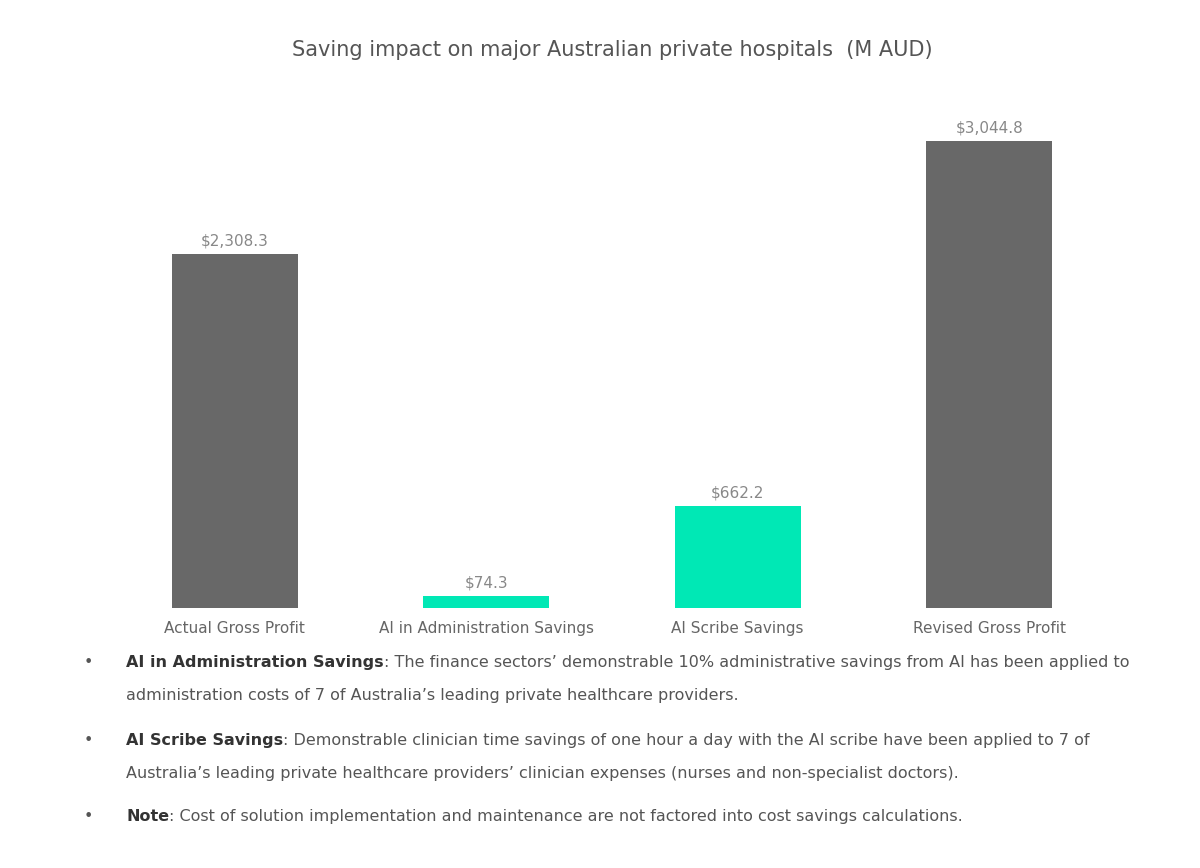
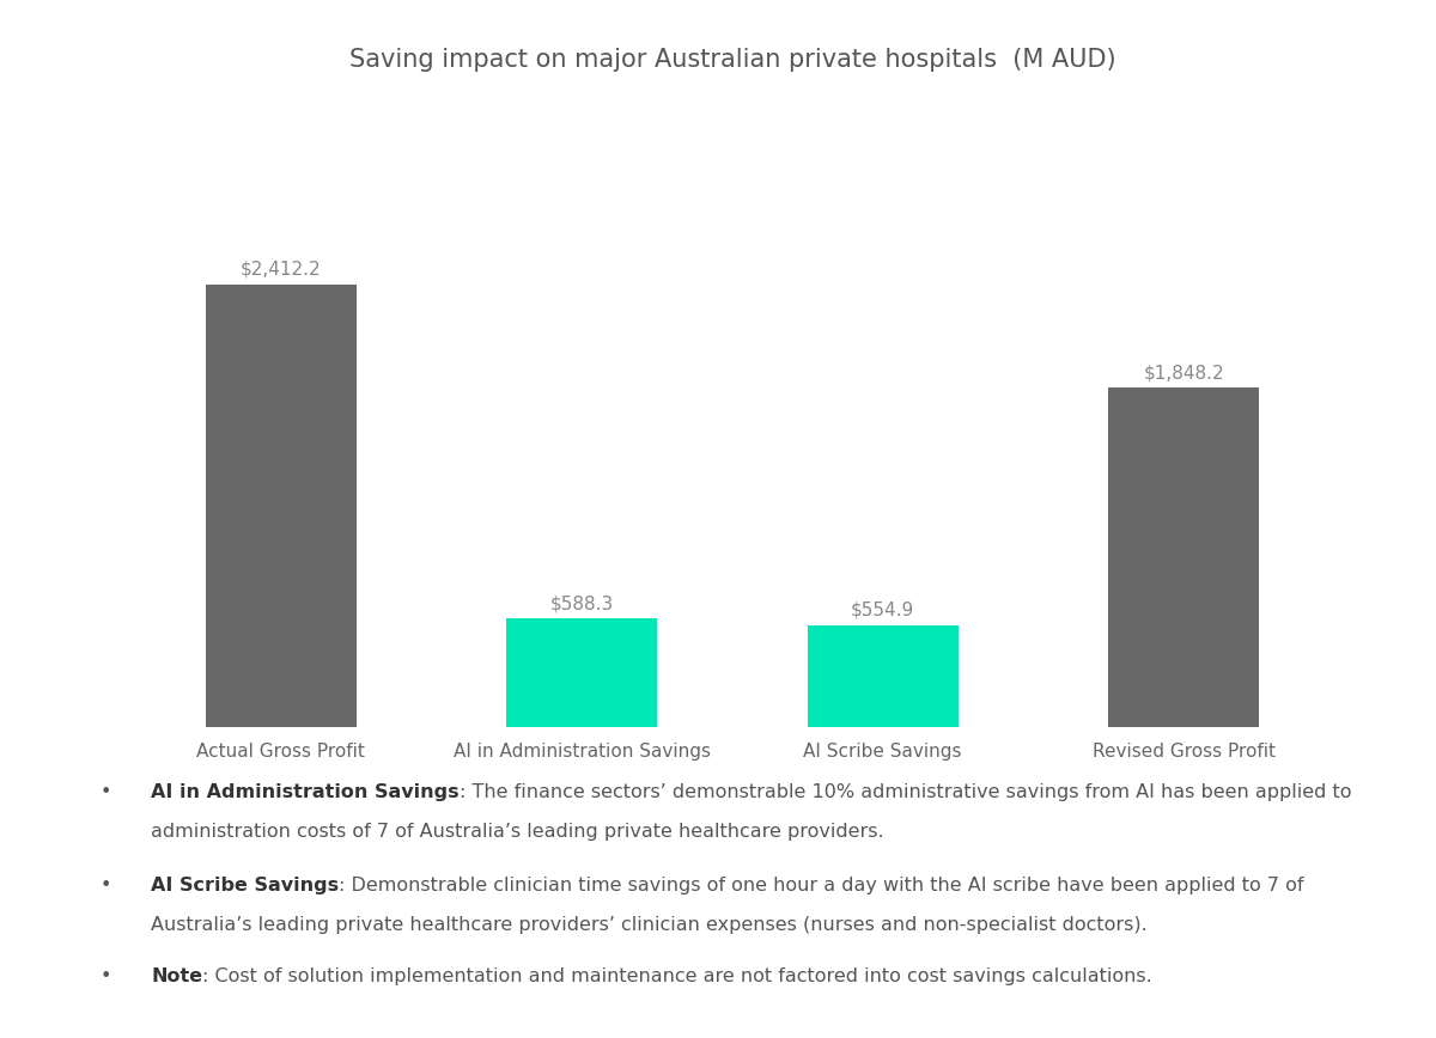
Actual Gross Profit: $2,308.3 -> $2,412.2
AI in Administration Savings: $74.3 -> $588.3
AI Scribe Savings: $662.2 -> $554.9
Revised Gross Profit: $3,044.8 -> $1,848.2
